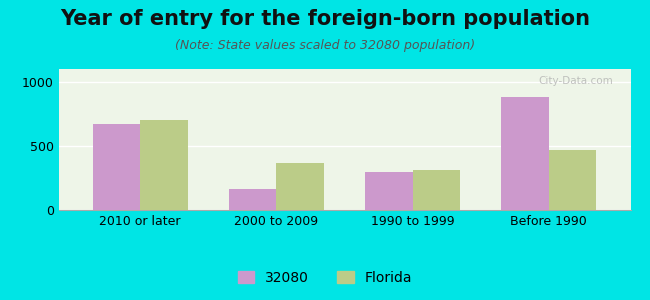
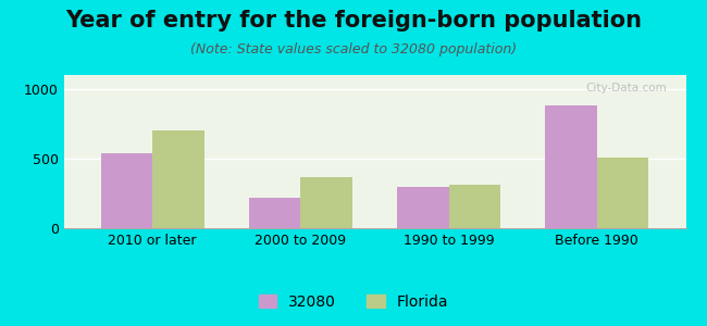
32080/2010 or later: 670 -> 540
32080/2000 to 2009: 160 -> 220
Florida/Before 1990: 470 -> 510
